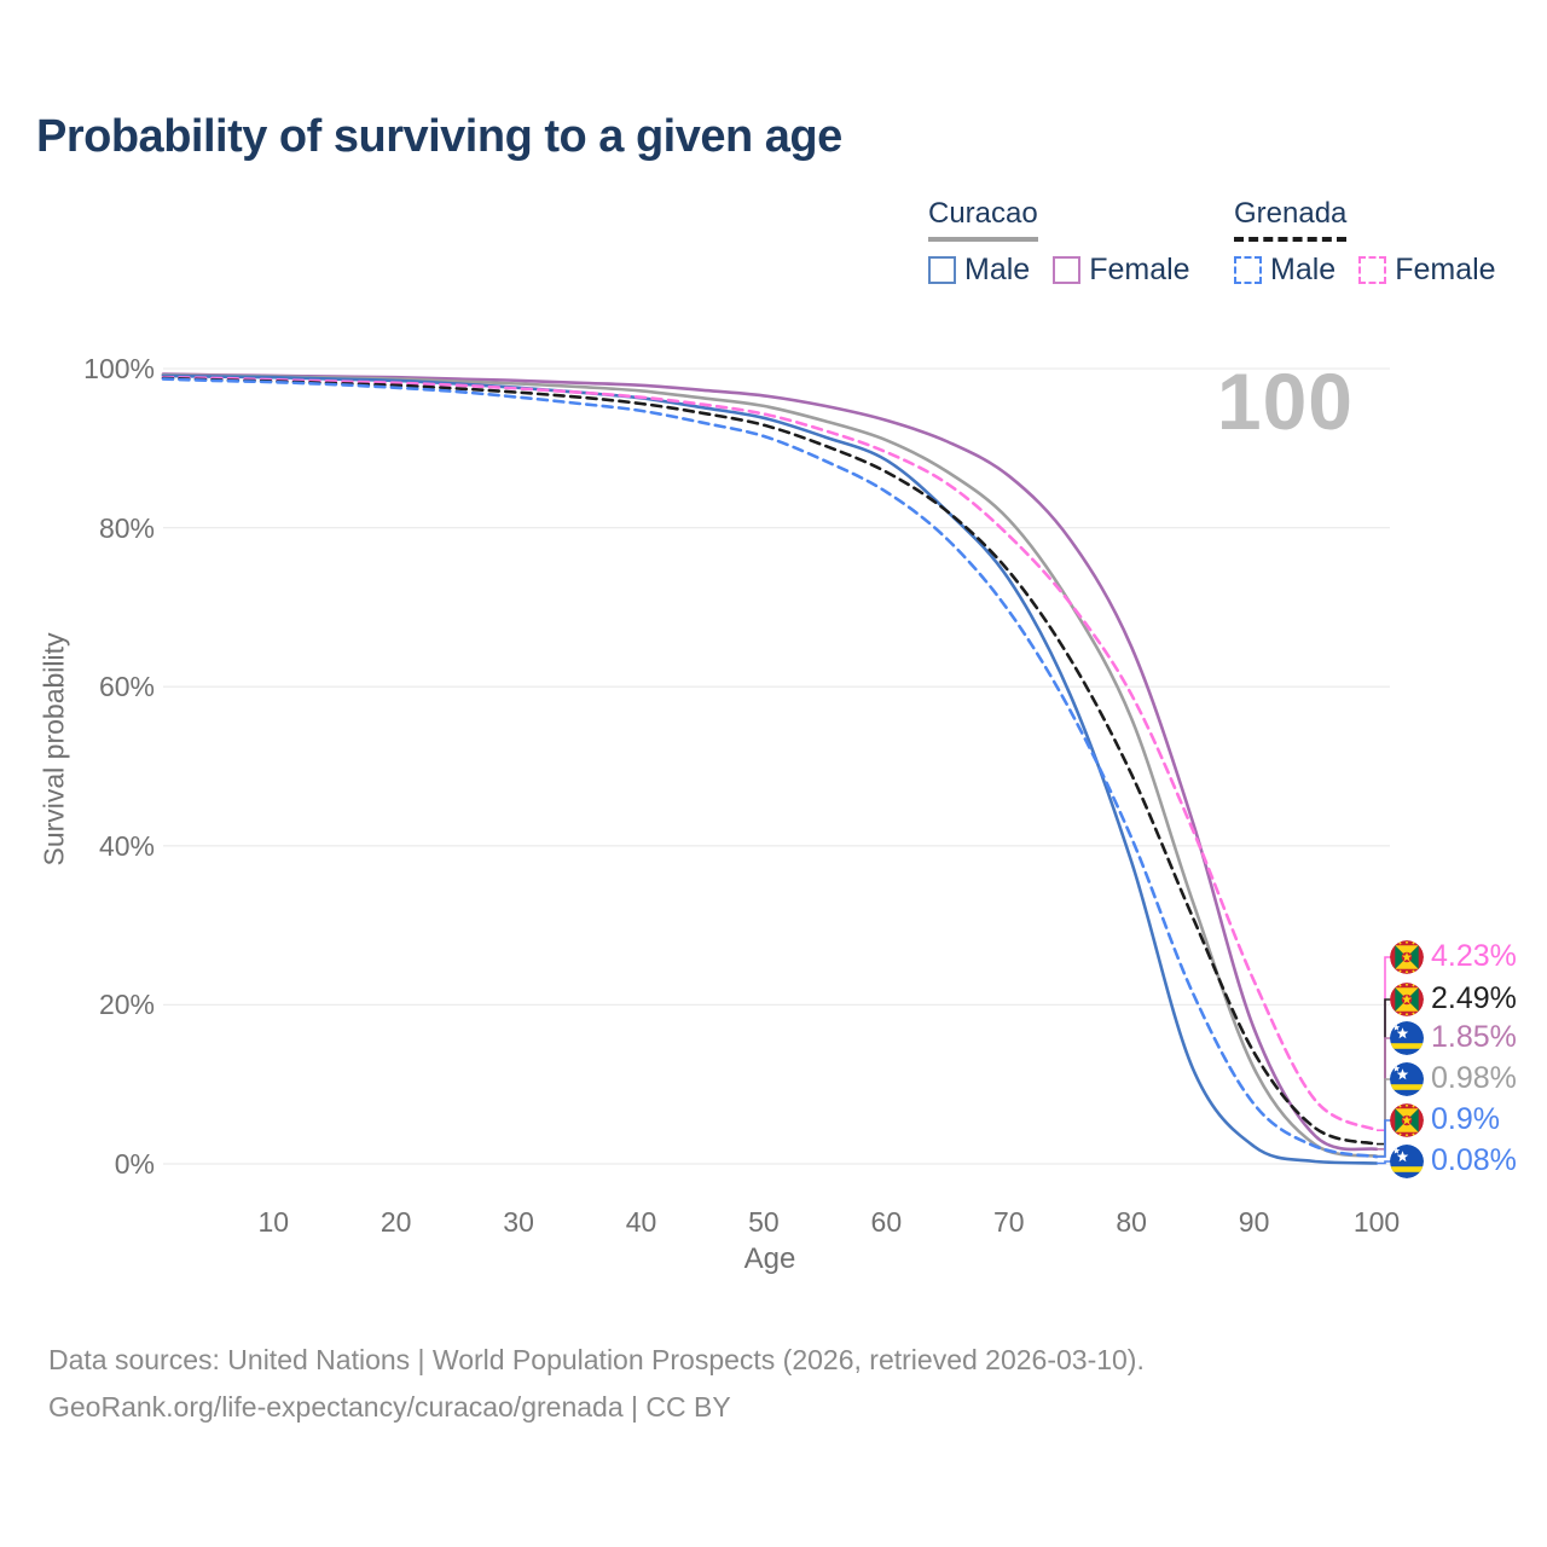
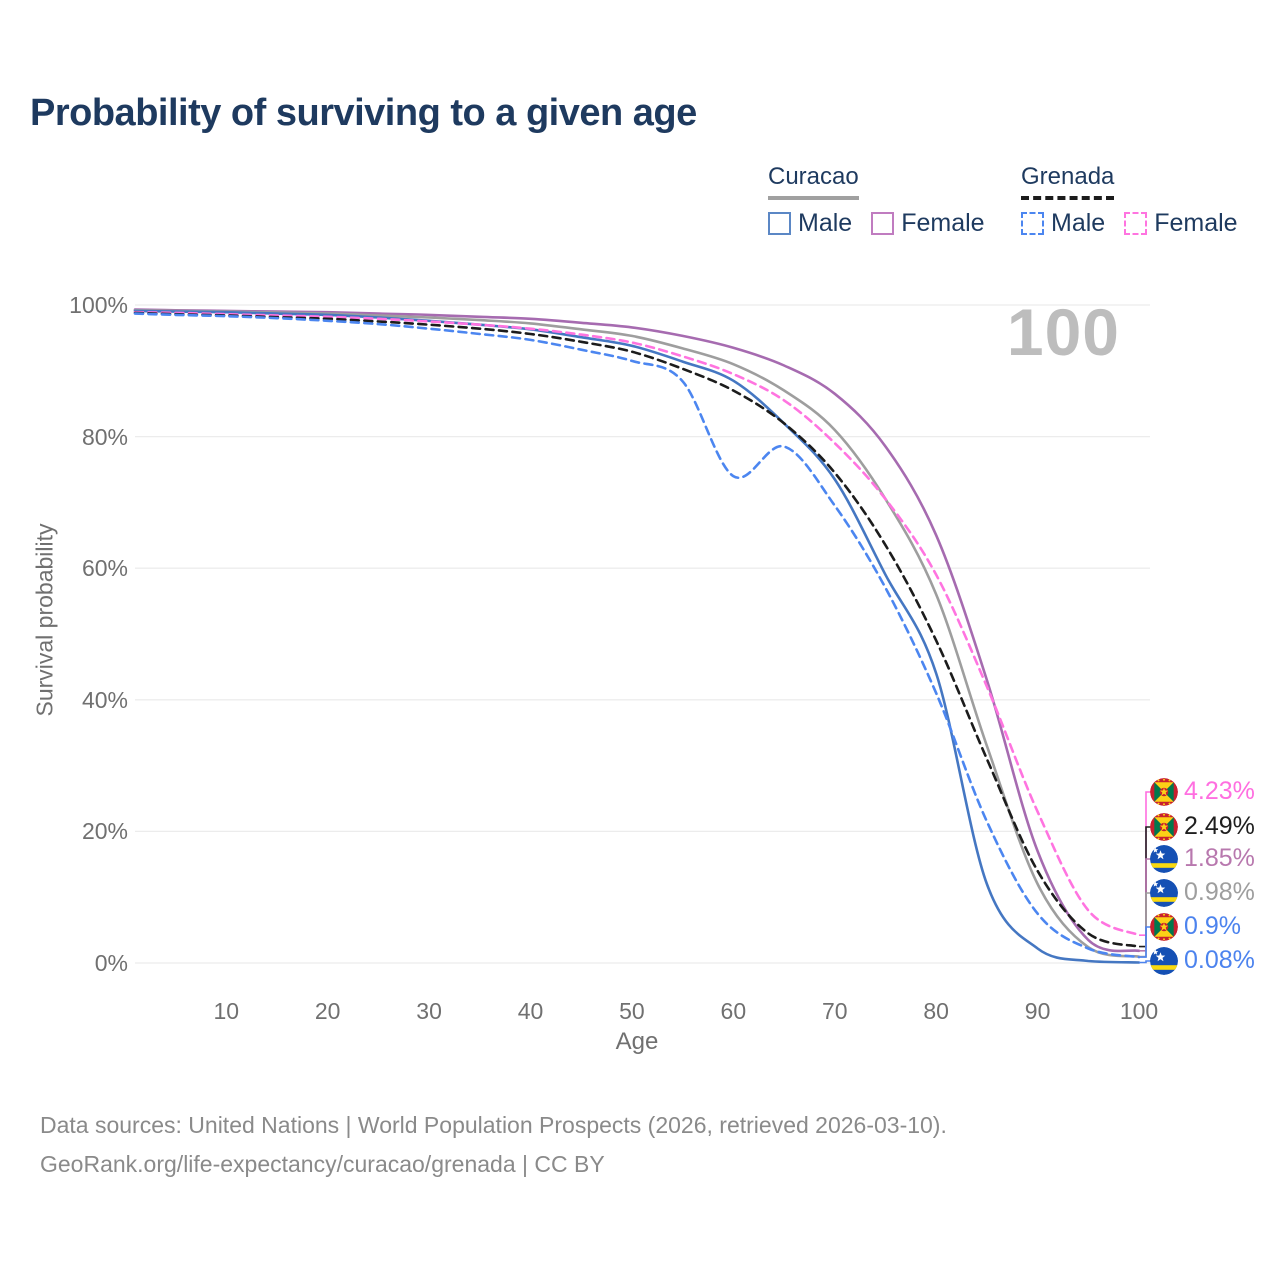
Grenada Male/60: 84% -> 74%
Curacao Male/80: 38% -> 44%
